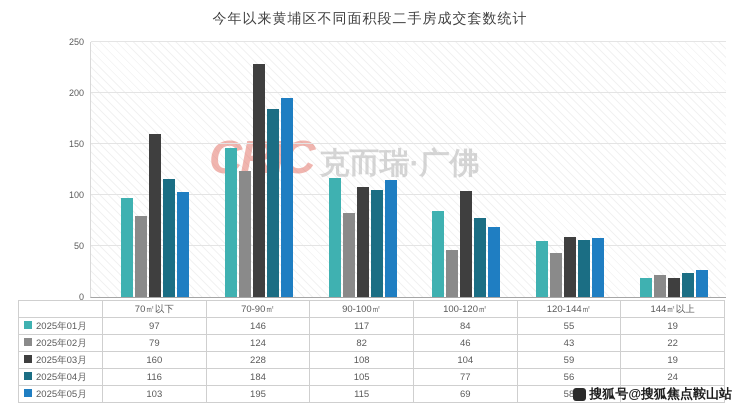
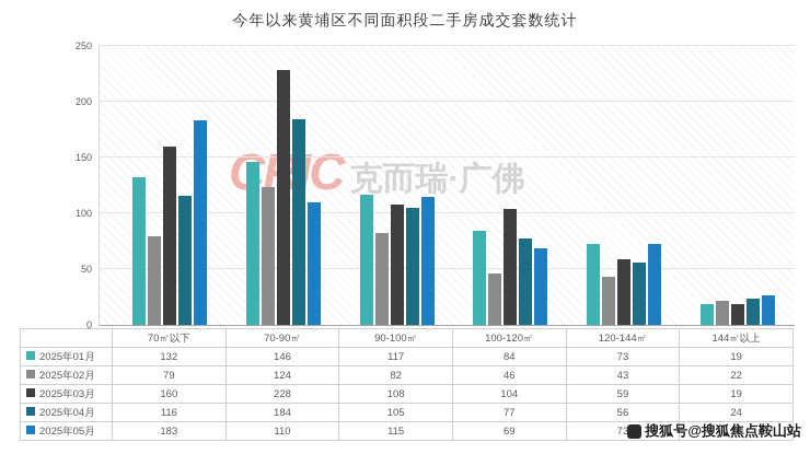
2025年01月/70㎡以下: 97 -> 132
2025年05月/70㎡以下: 103 -> 183
2025年05月/70-90㎡: 195 -> 110
2025年01月/120-144㎡: 55 -> 73
2025年05月/120-144㎡: 58 -> 73
